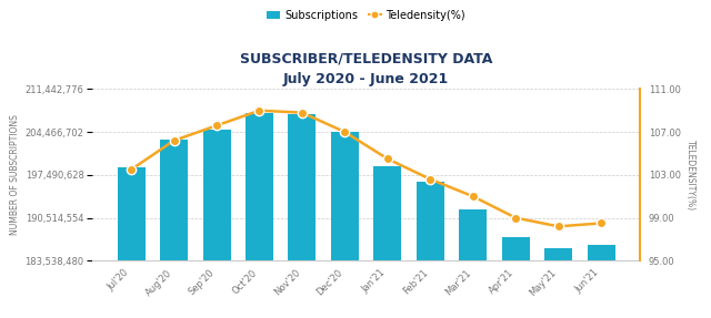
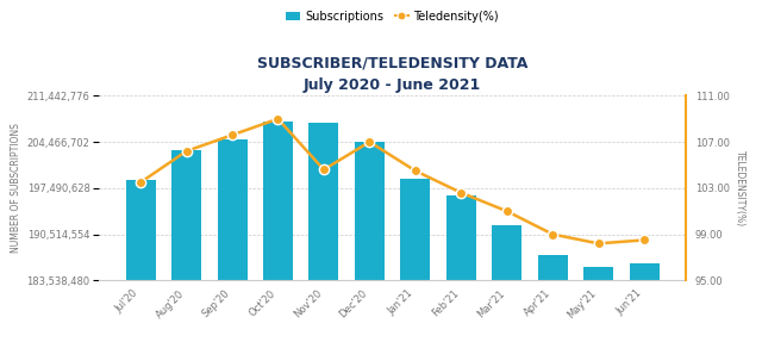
Teledensity(%)/Nov'20: 108.8 -> 104.6
